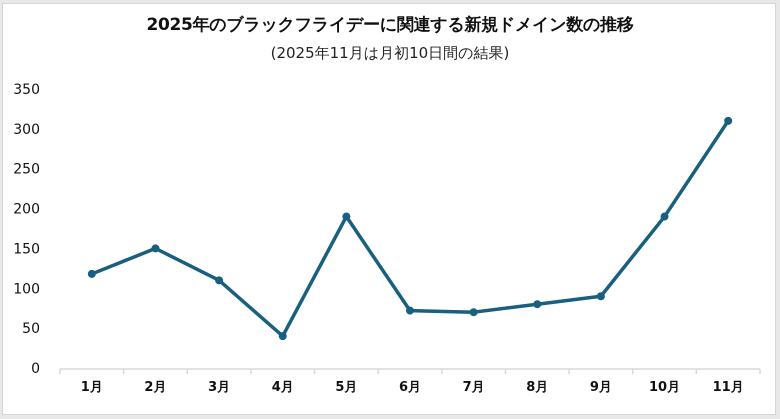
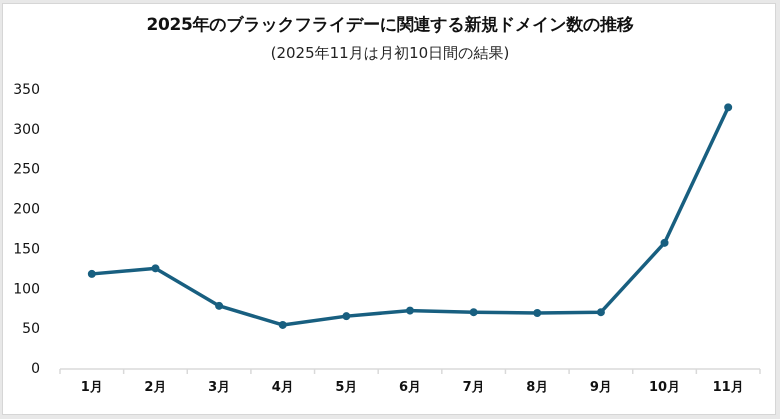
2月: 150 -> 120
3月: 110 -> 80
4月: 40 -> 50
5月: 190 -> 60
8月: 80 -> 70
9月: 90 -> 70
10月: 190 -> 160
11月: 310 -> 330
